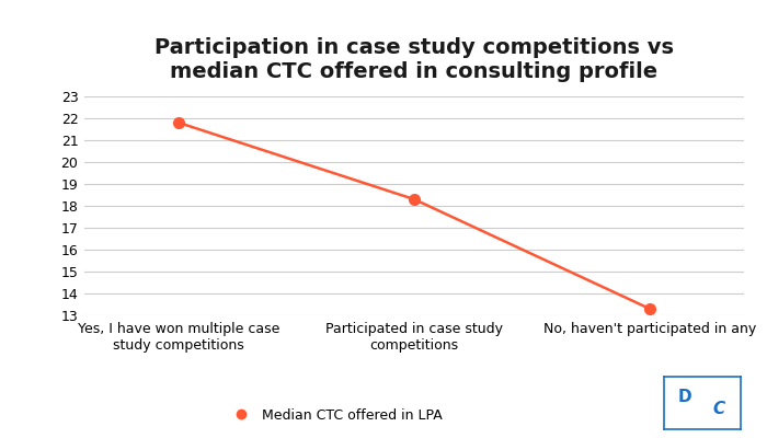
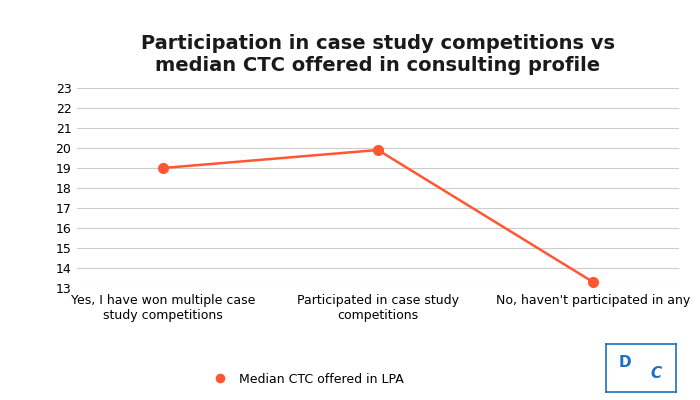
Yes, I have won multiple case study competitions: 21.8 -> 19.0
Participated in case study competitions: 18.3 -> 19.9
